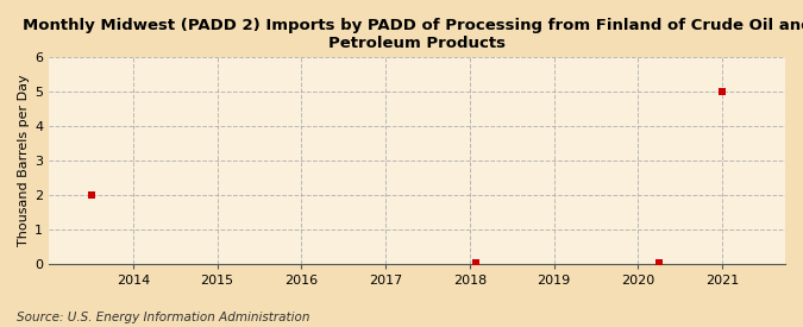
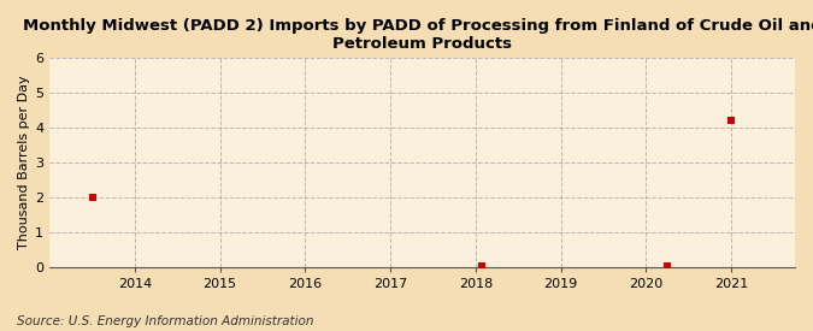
2021: 5.00 -> 4.20
